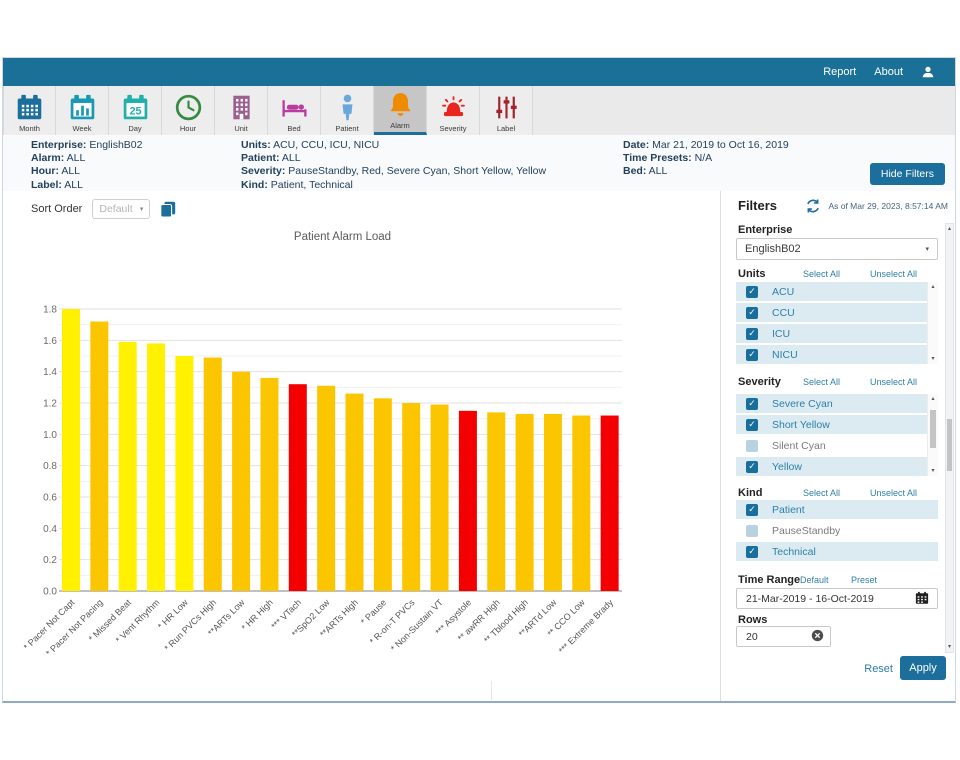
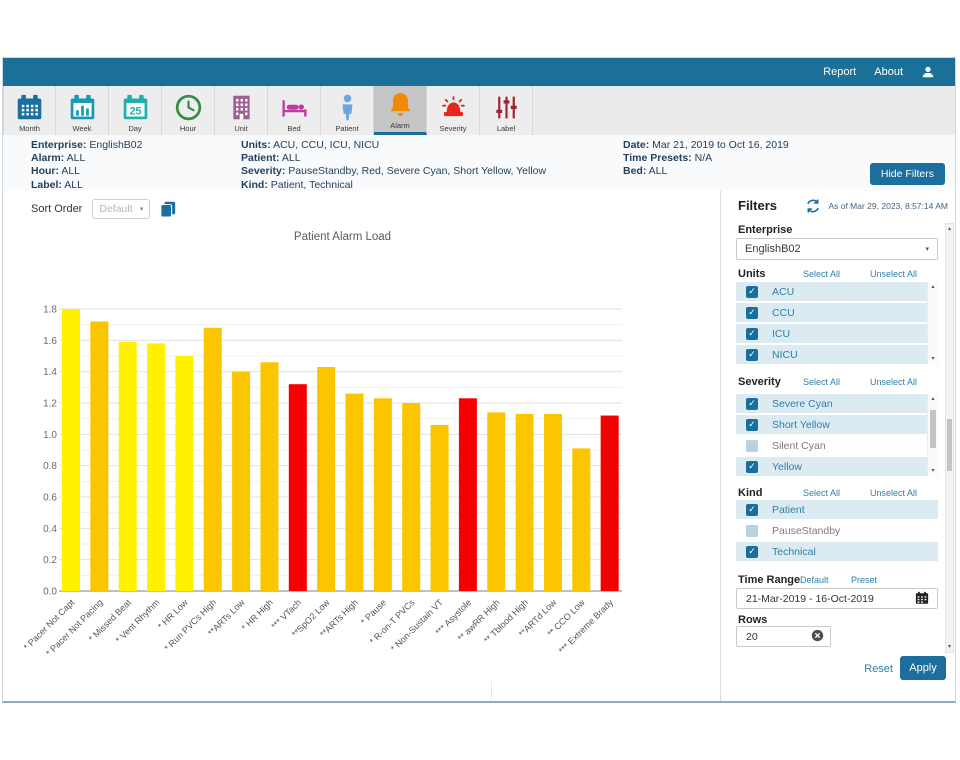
* Run PVCs High: 1.49 -> 1.68
* HR High: 1.36 -> 1.46
**SpO2 Low: 1.31 -> 1.43
* Non-Sustain VT: 1.19 -> 1.06
*** Asystole: 1.15 -> 1.23
** CCO Low: 1.12 -> 0.91
